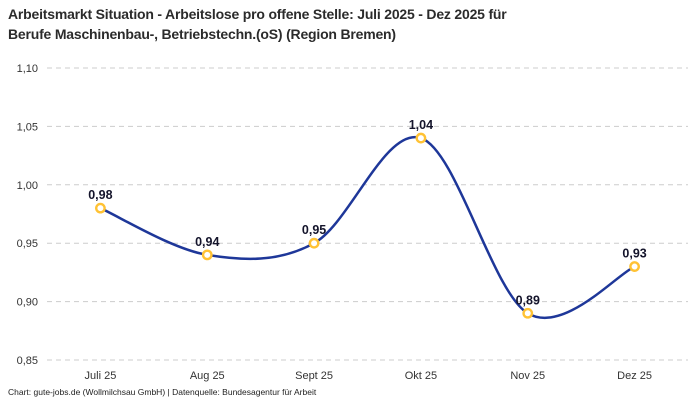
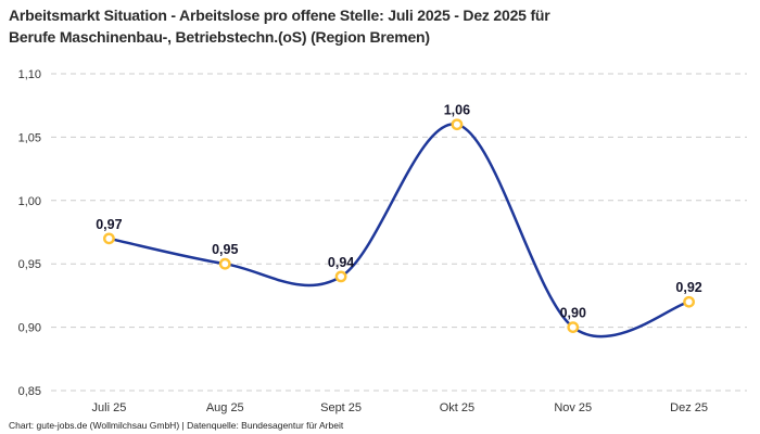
Juli 25: 0,98 -> 0,97
Aug 25: 0,94 -> 0,95
Sept 25: 0,95 -> 0,94
Okt 25: 1,04 -> 1,06
Nov 25: 0,89 -> 0,90
Dez 25: 0,93 -> 0,92
